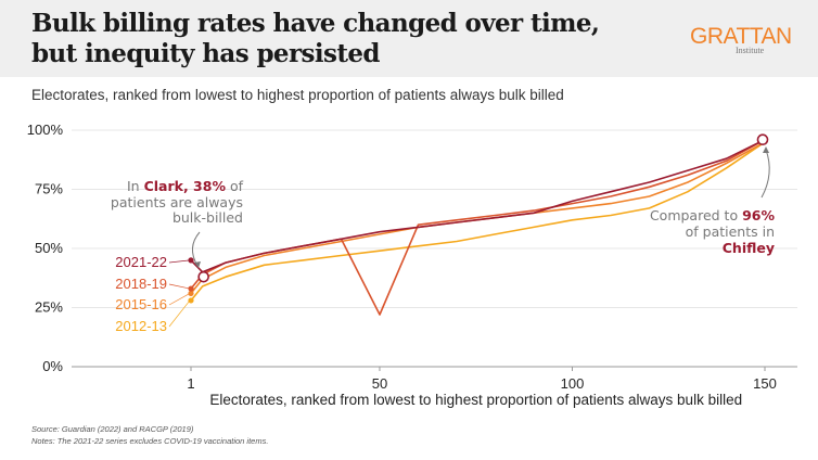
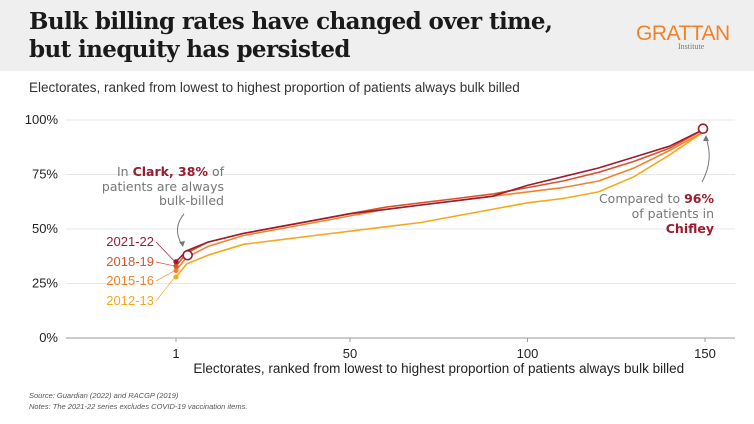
2021-22/1: 45% -> 35%
2018-19/50: 22% -> 57%
